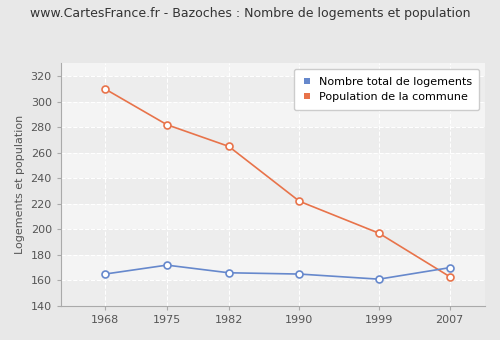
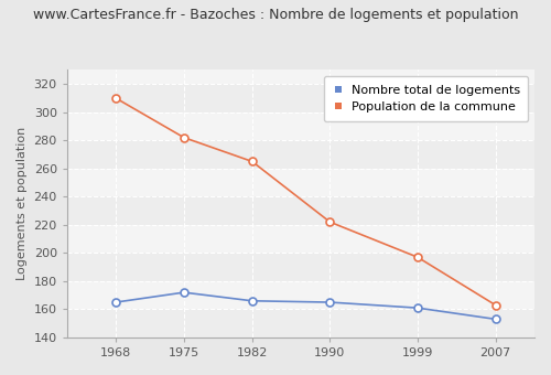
Nombre total de logements/2007: 170 -> 153
